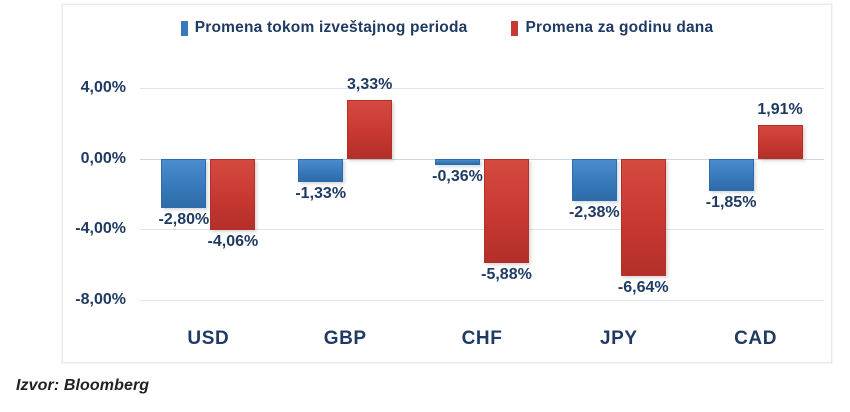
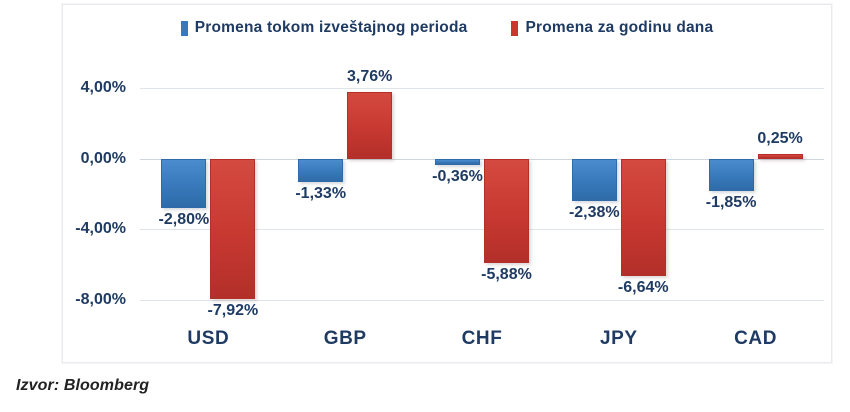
Promena za godinu dana/USD: -4,06% -> -7,92%
Promena za godinu dana/GBP: 3,33% -> 3,76%
Promena za godinu dana/CAD: 1,91% -> 0,25%
